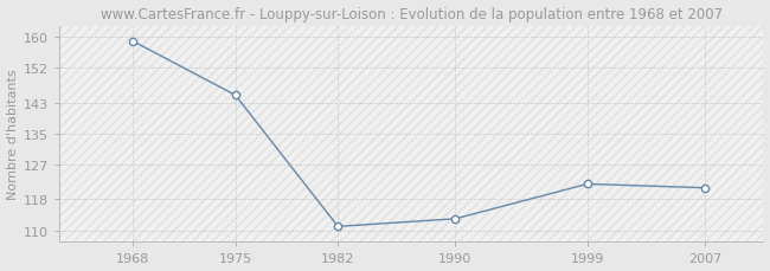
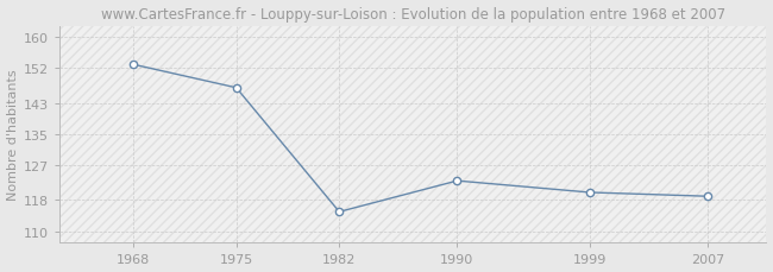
1968: 159 -> 153
1975: 145 -> 147
1982: 111 -> 115
1990: 113 -> 123
1999: 122 -> 120
2007: 121 -> 119
